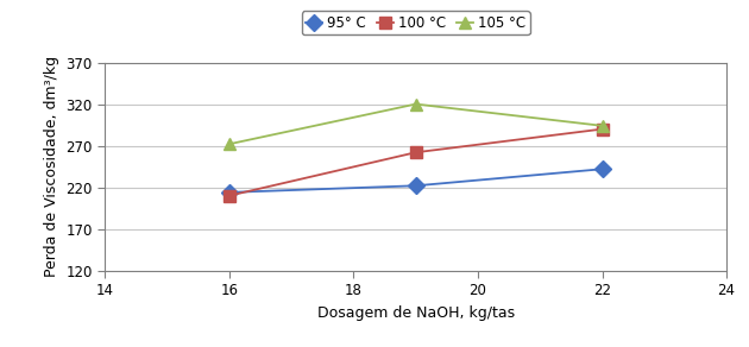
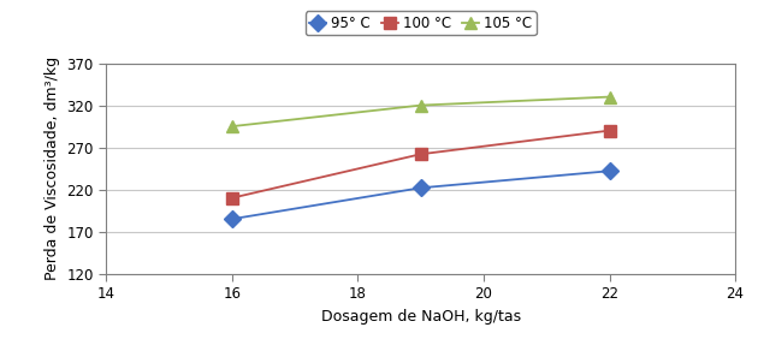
95° C/16: 214 -> 185
105 °C/16: 272 -> 295
105 °C/22: 294 -> 330
